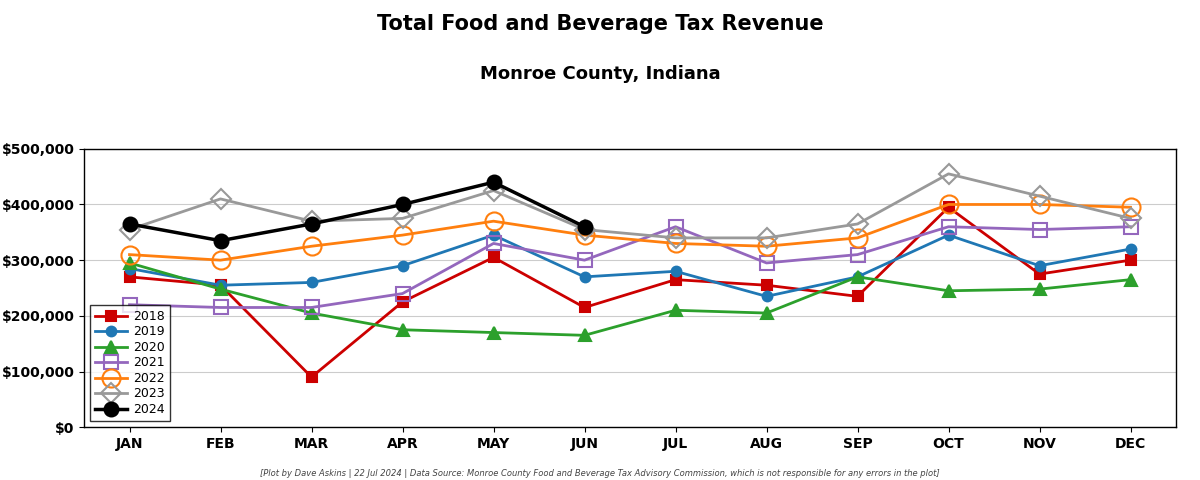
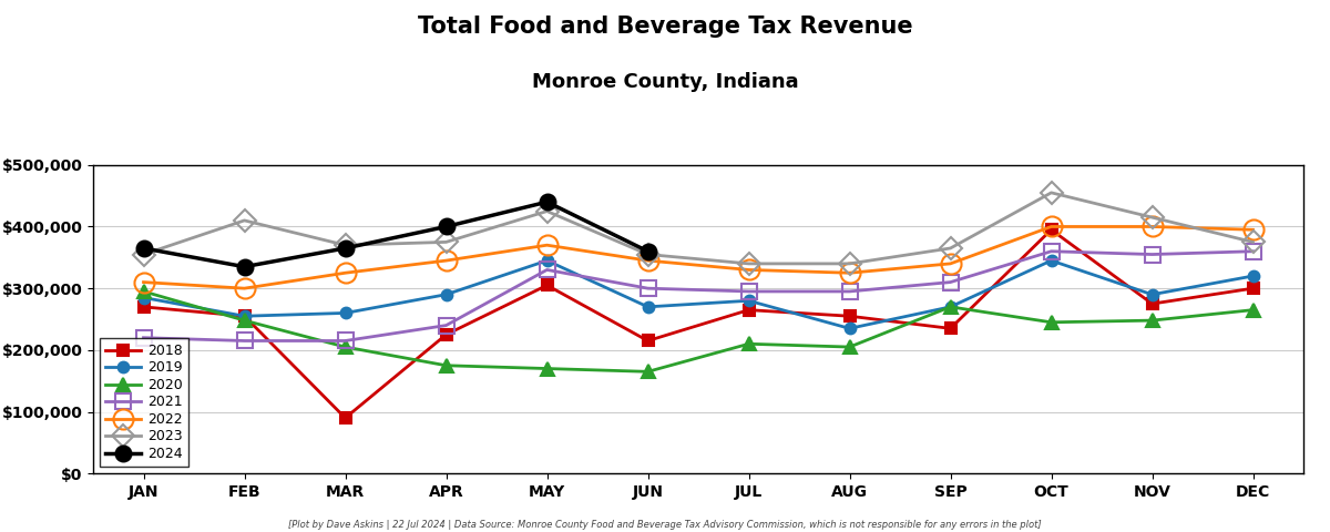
2021/JUL: $360,000 -> $295,000
